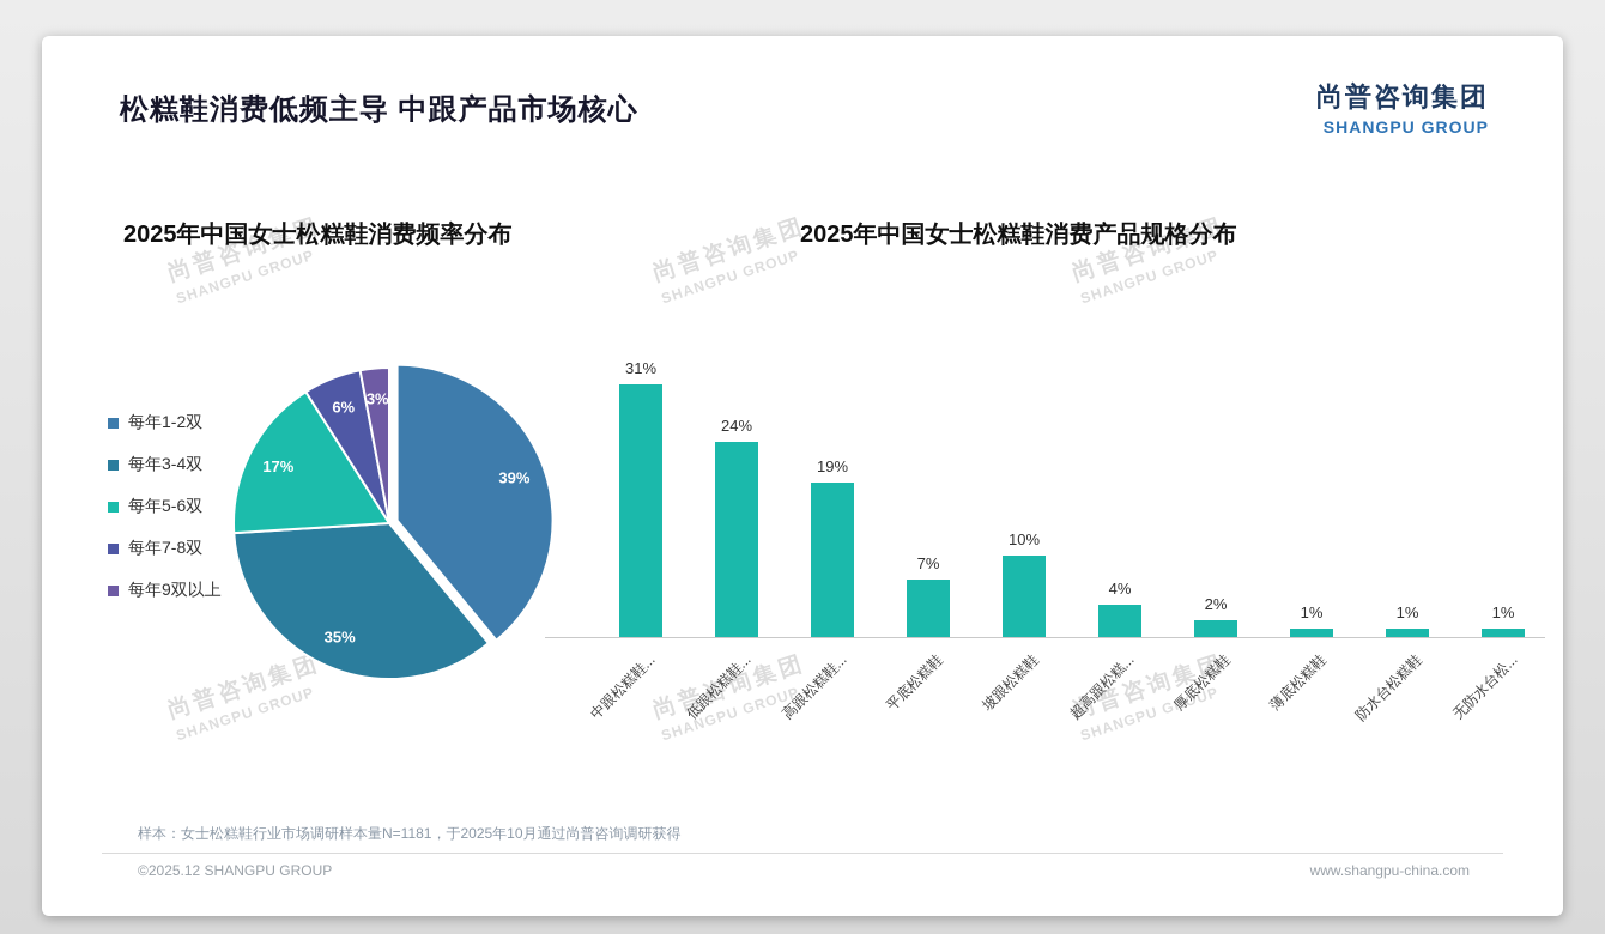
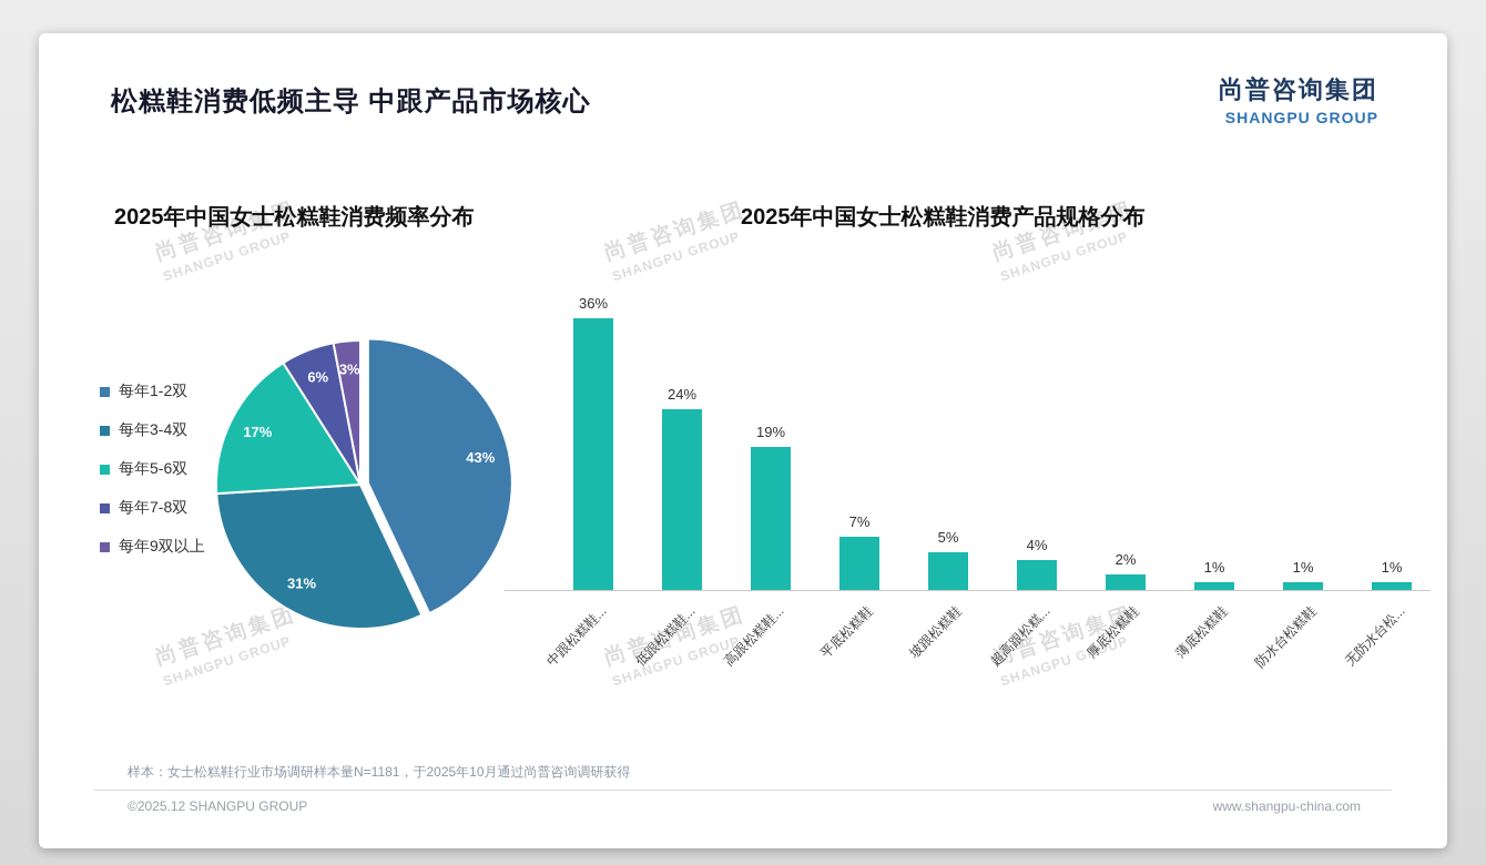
2025年中国女士松糕鞋消费频率分布/每年1-2双: 39% -> 43%
2025年中国女士松糕鞋消费频率分布/每年3-4双: 35% -> 31%
2025年中国女士松糕鞋消费产品规格分布/中跟松糕鞋...: 31% -> 36%
2025年中国女士松糕鞋消费产品规格分布/坡跟松糕鞋: 10% -> 5%
